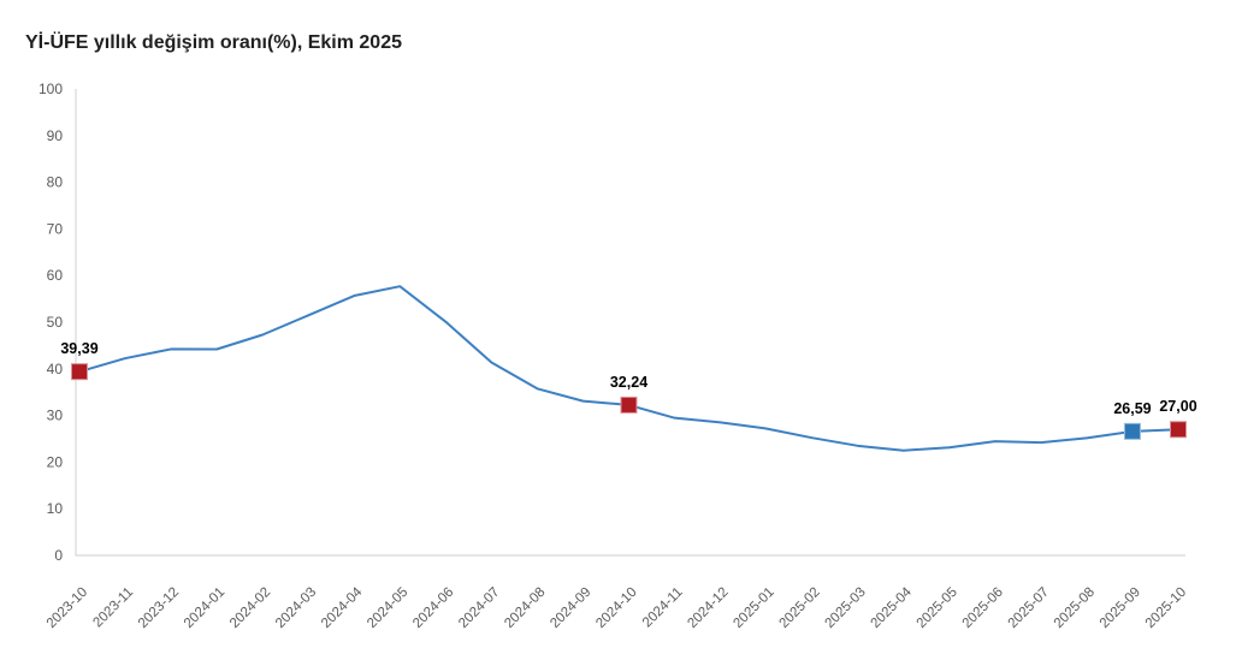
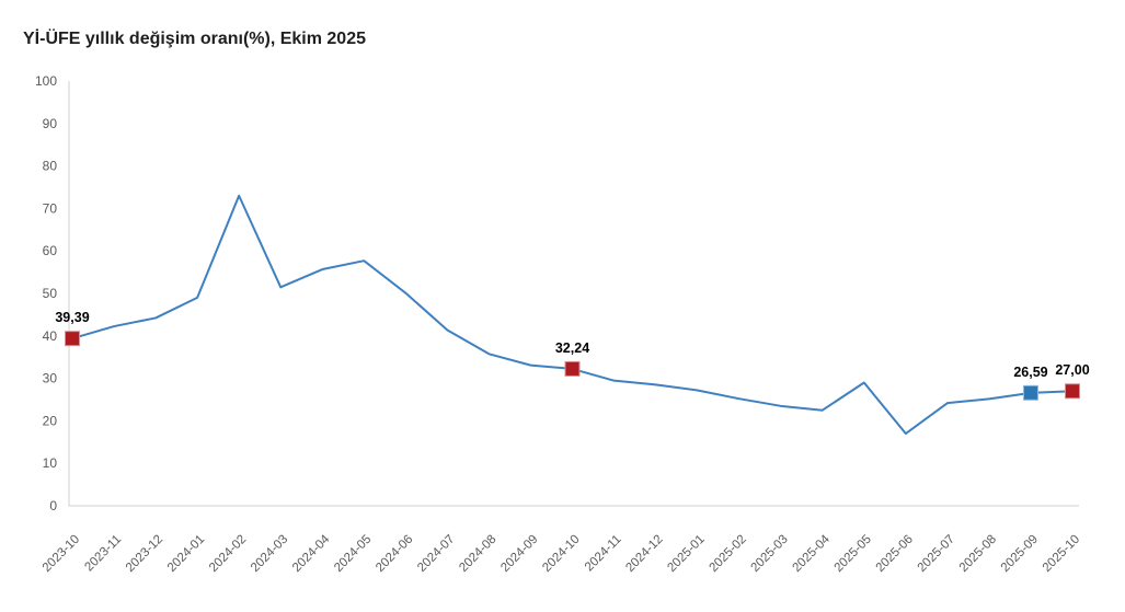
2024-01: 44 -> 49
2024-02: 47 -> 73
2025-05: 23 -> 29
2025-06: 24 -> 17
